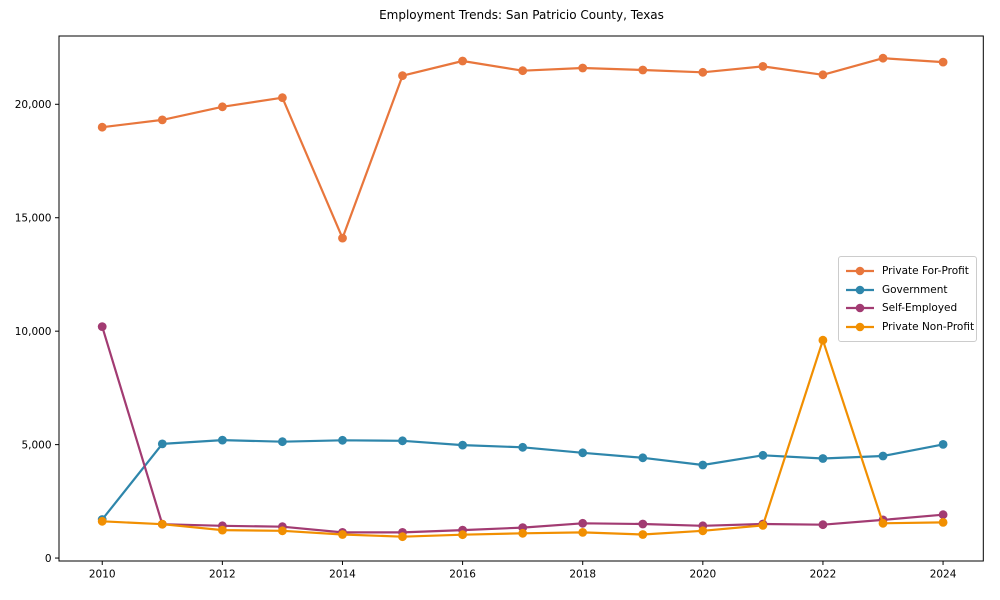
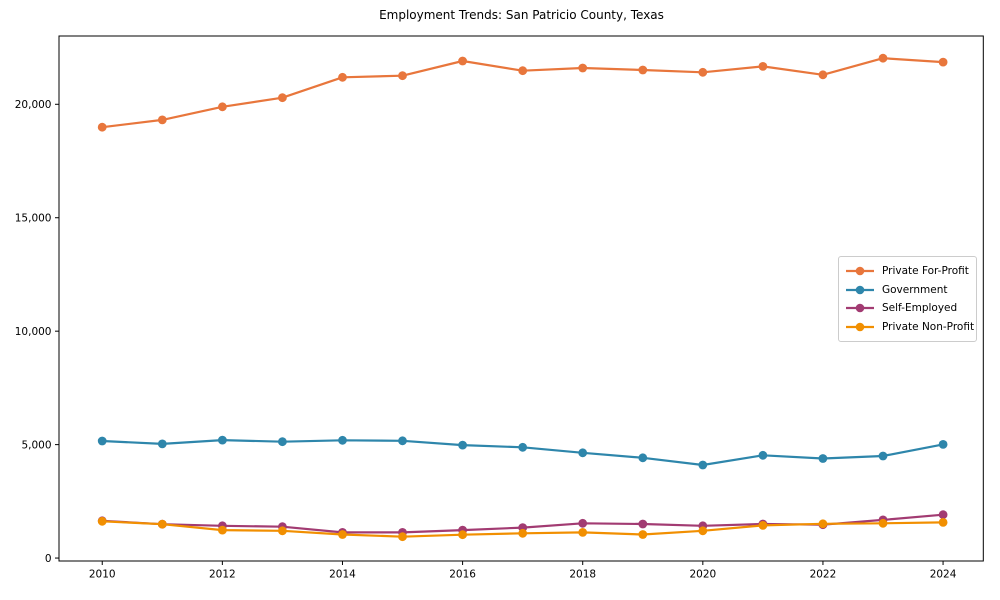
Government/2010: 1700 -> 5200
Self-Employed/2010: 10200 -> 1600
Private For-Profit/2014: 14100 -> 21200
Private Non-Profit/2022: 9600 -> 1500
